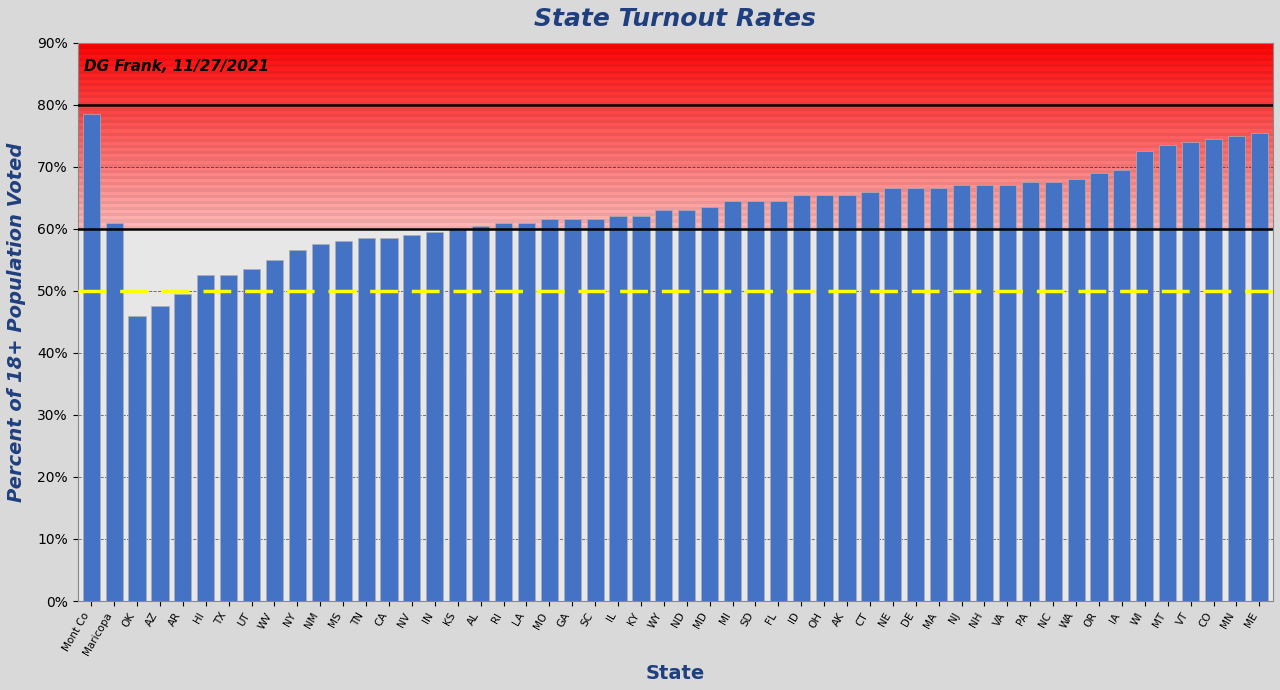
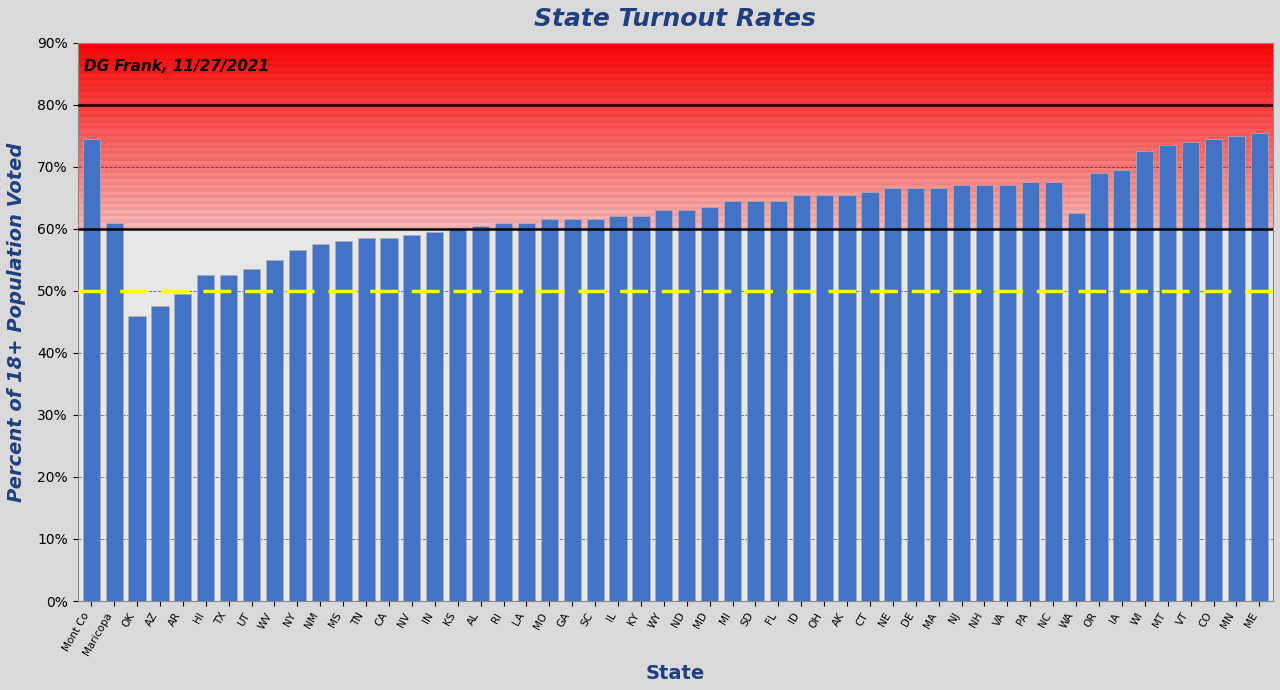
Mont Co: 78.5% -> 74.4%
WA: 68.0% -> 62.6%
